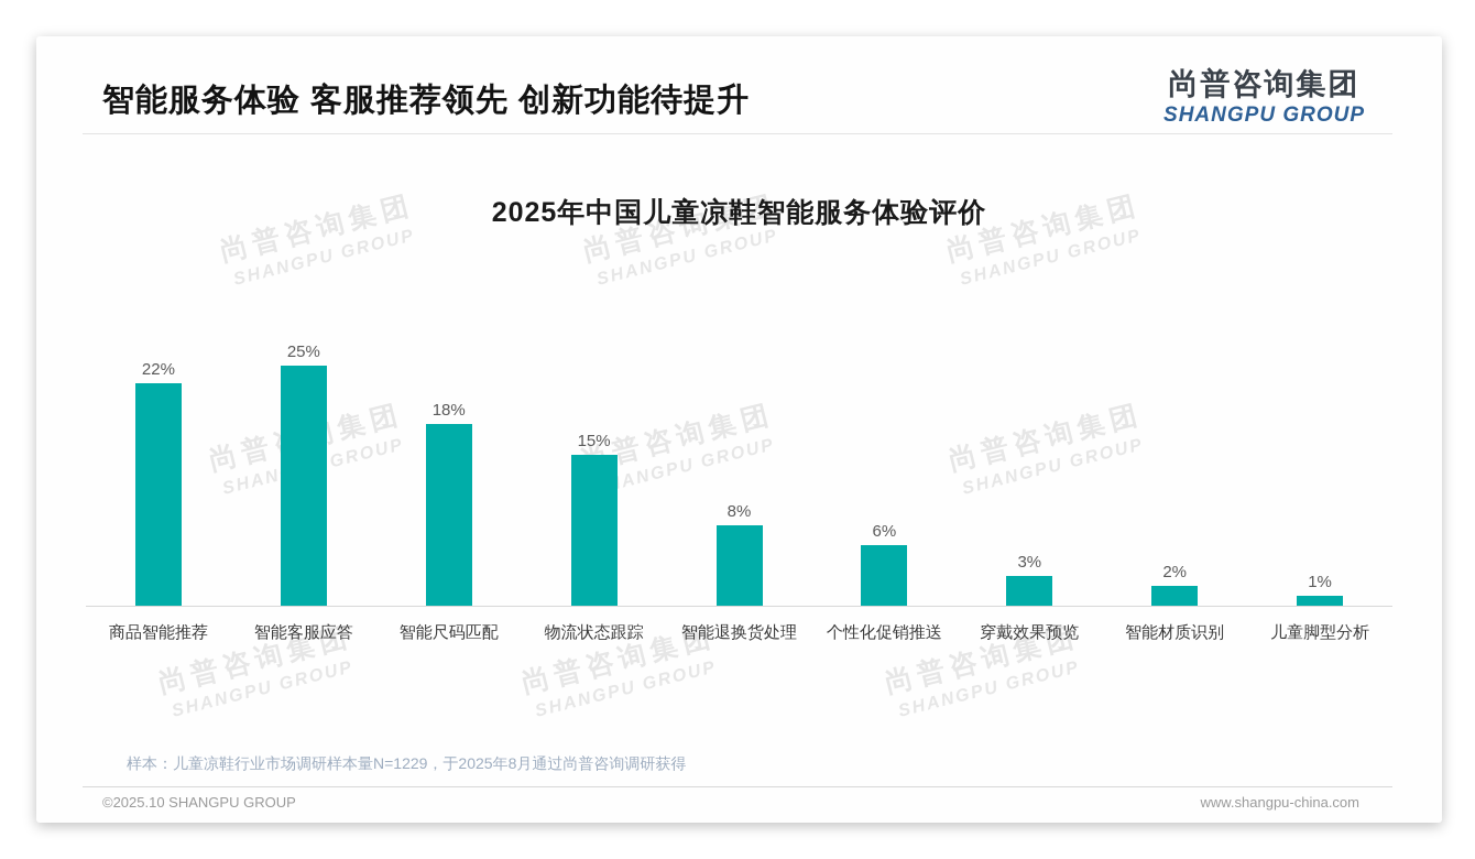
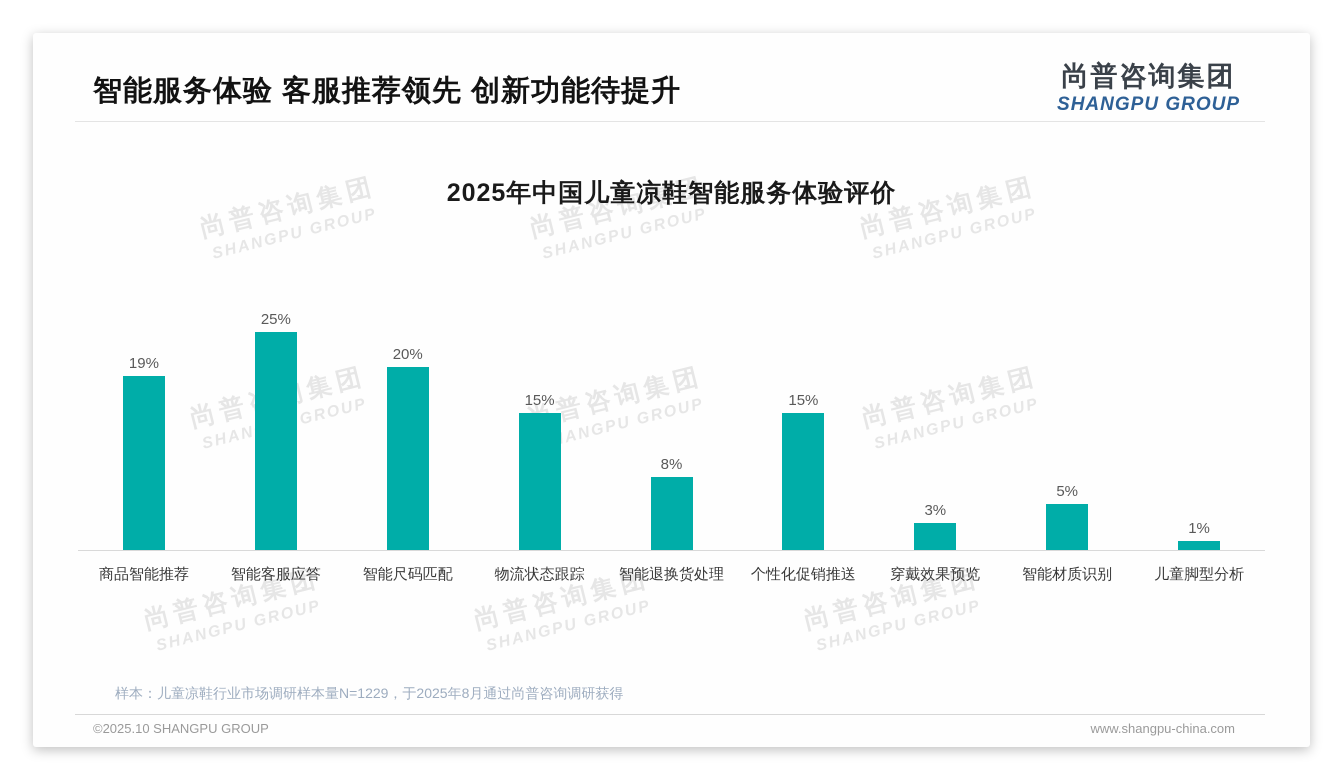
商品智能推荐: 22% -> 19%
智能尺码匹配: 18% -> 20%
个性化促销推送: 6% -> 15%
智能材质识别: 2% -> 5%
